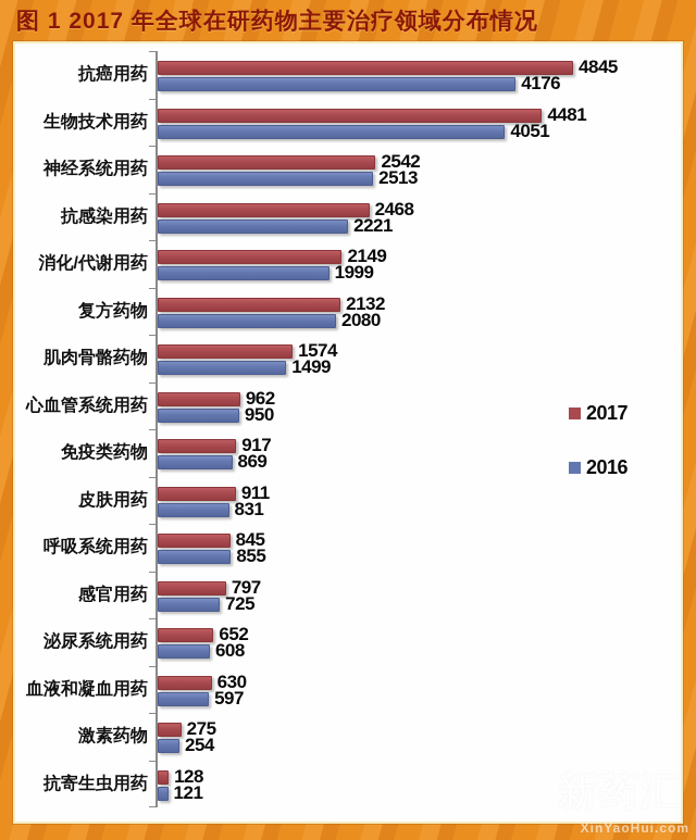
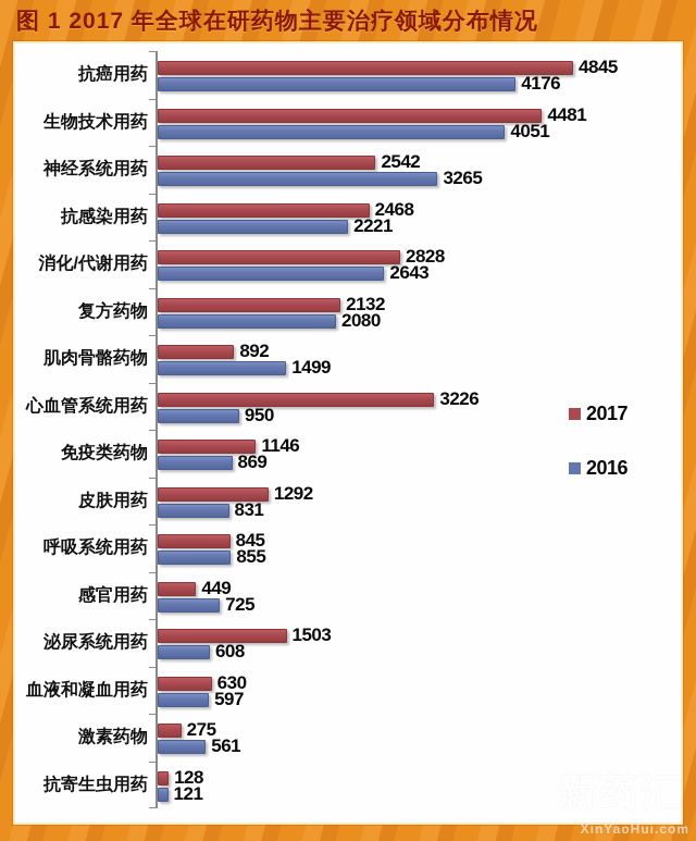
2016/神经系统用药: 2513 -> 3265
2017/消化/代谢用药: 2149 -> 2828
2016/消化/代谢用药: 1999 -> 2643
2017/肌肉骨骼药物: 1574 -> 892
2017/心血管系统用药: 962 -> 3226
2017/免疫类药物: 917 -> 1146
2017/皮肤用药: 911 -> 1292
2017/感官用药: 797 -> 449
2017/泌尿系统用药: 652 -> 1503
2016/激素药物: 254 -> 561
